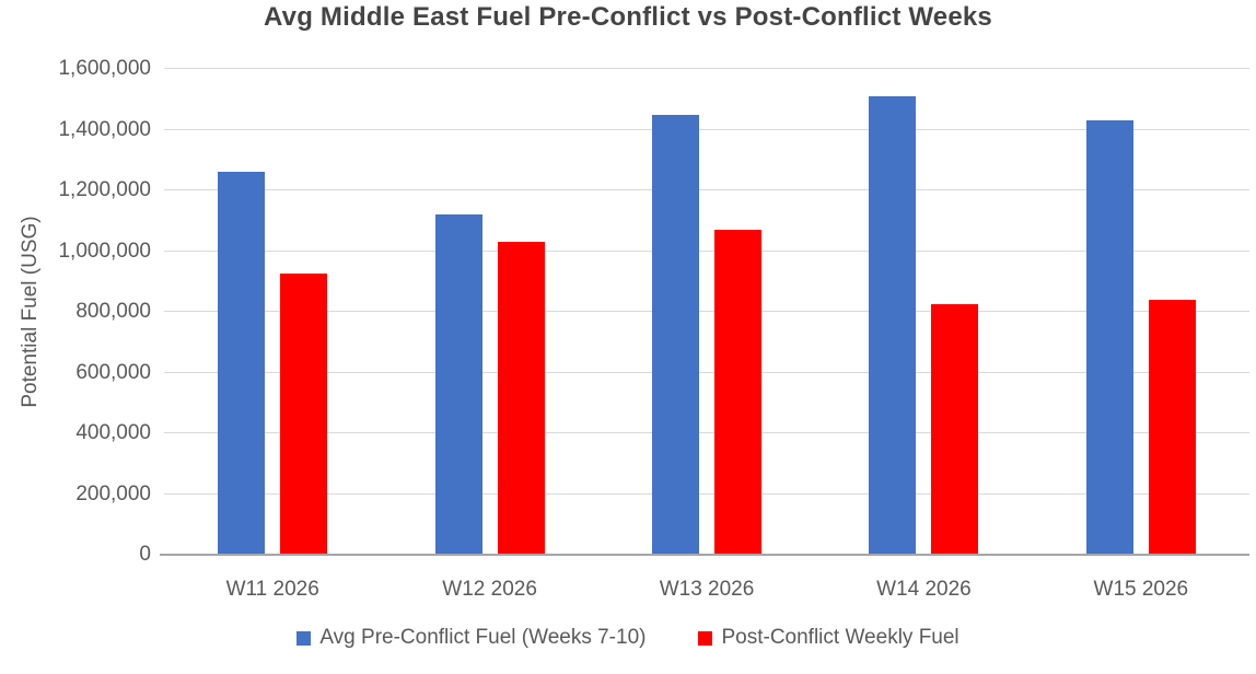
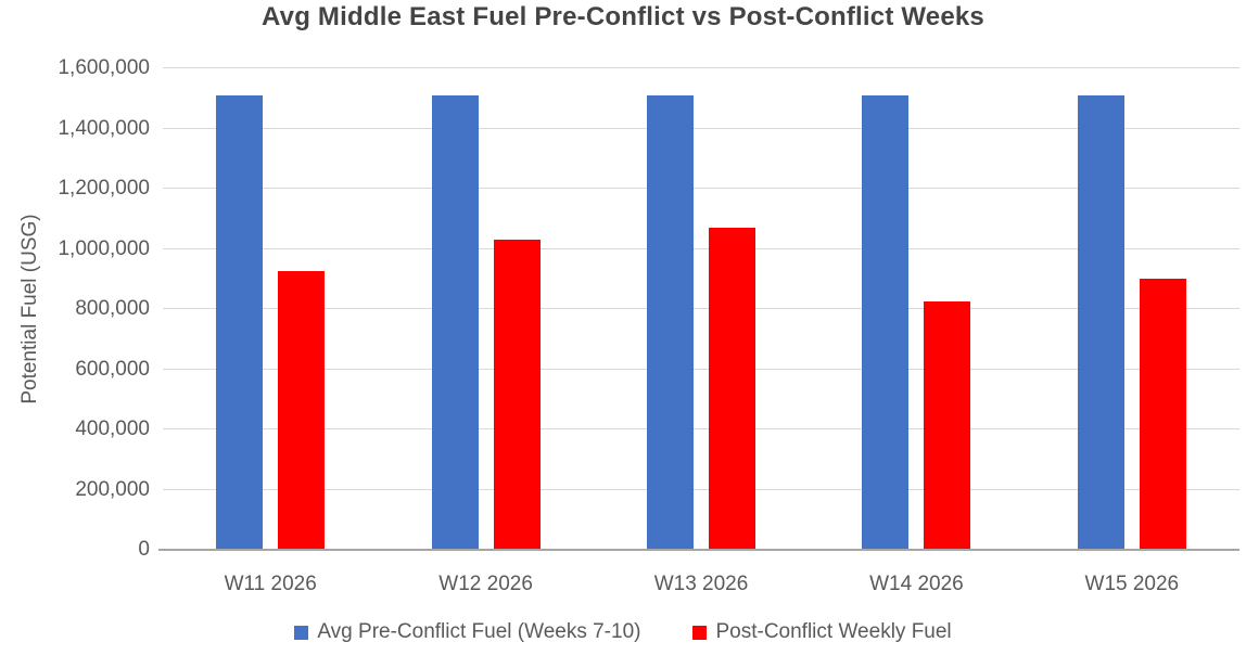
Avg Pre-Conflict Fuel (Weeks 7-10)/W11 2026: 1260000 -> 1510000
Avg Pre-Conflict Fuel (Weeks 7-10)/W12 2026: 1120000 -> 1510000
Avg Pre-Conflict Fuel (Weeks 7-10)/W13 2026: 1450000 -> 1510000
Avg Pre-Conflict Fuel (Weeks 7-10)/W15 2026: 1430000 -> 1510000
Post-Conflict Weekly Fuel/W15 2026: 840000 -> 900000
